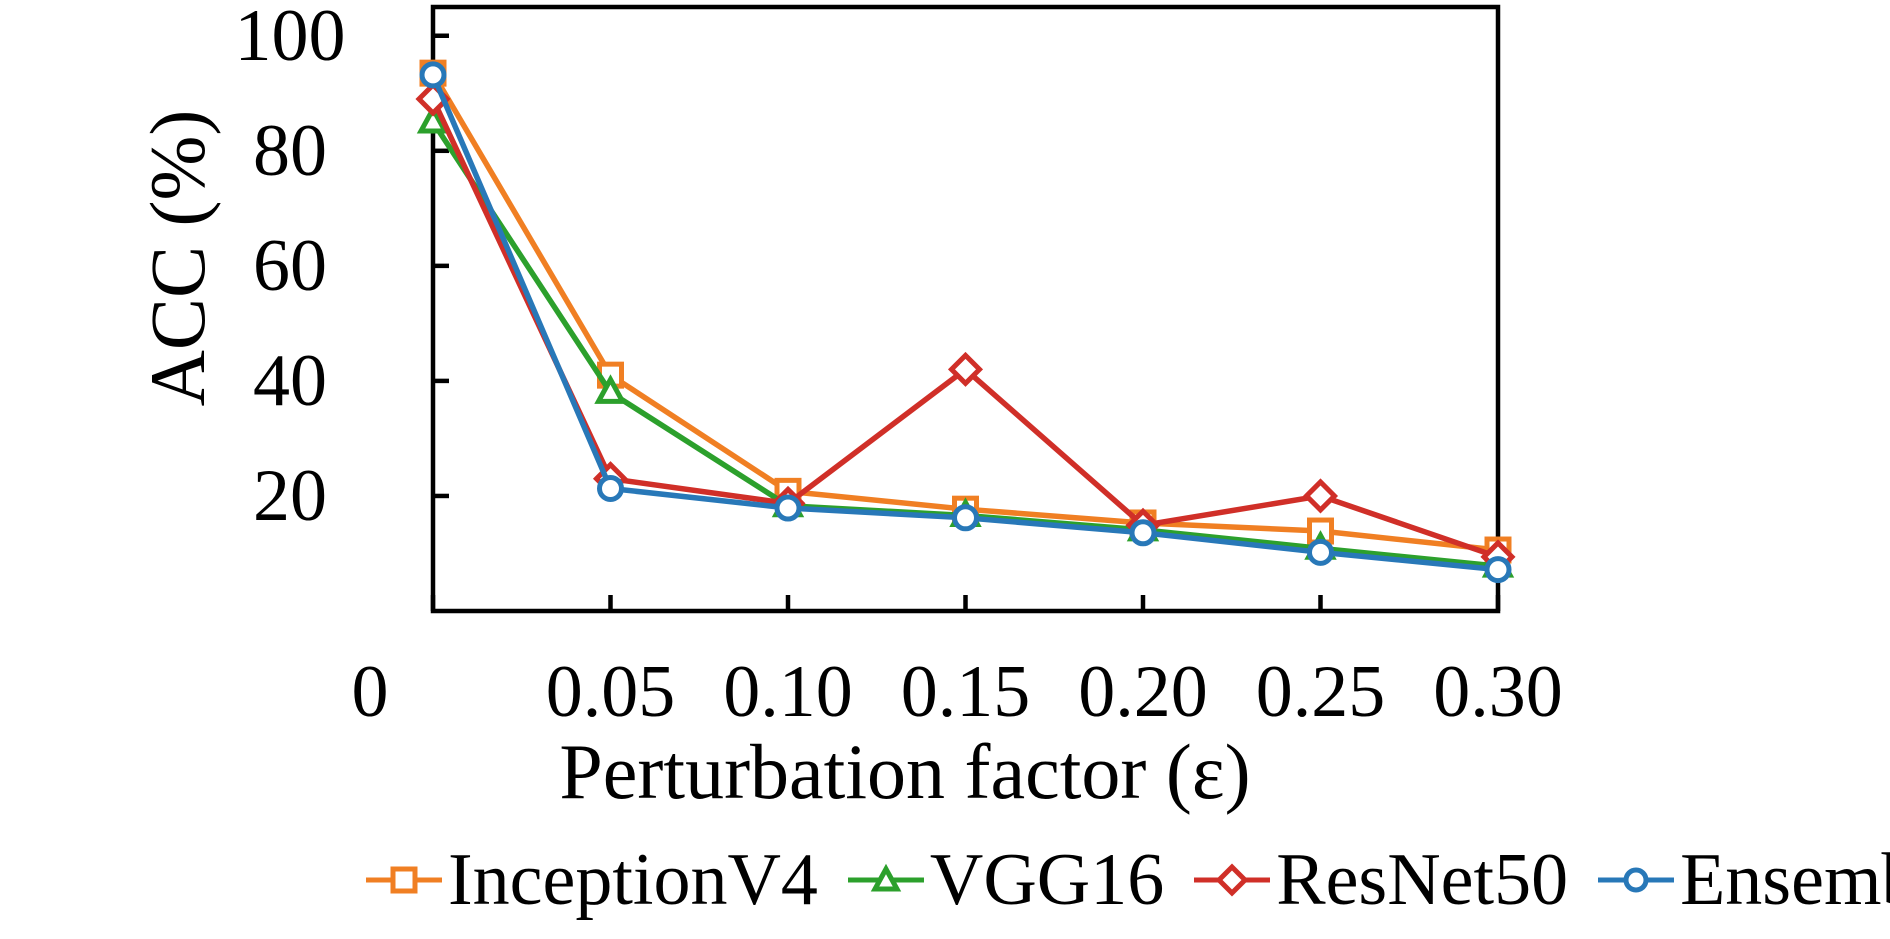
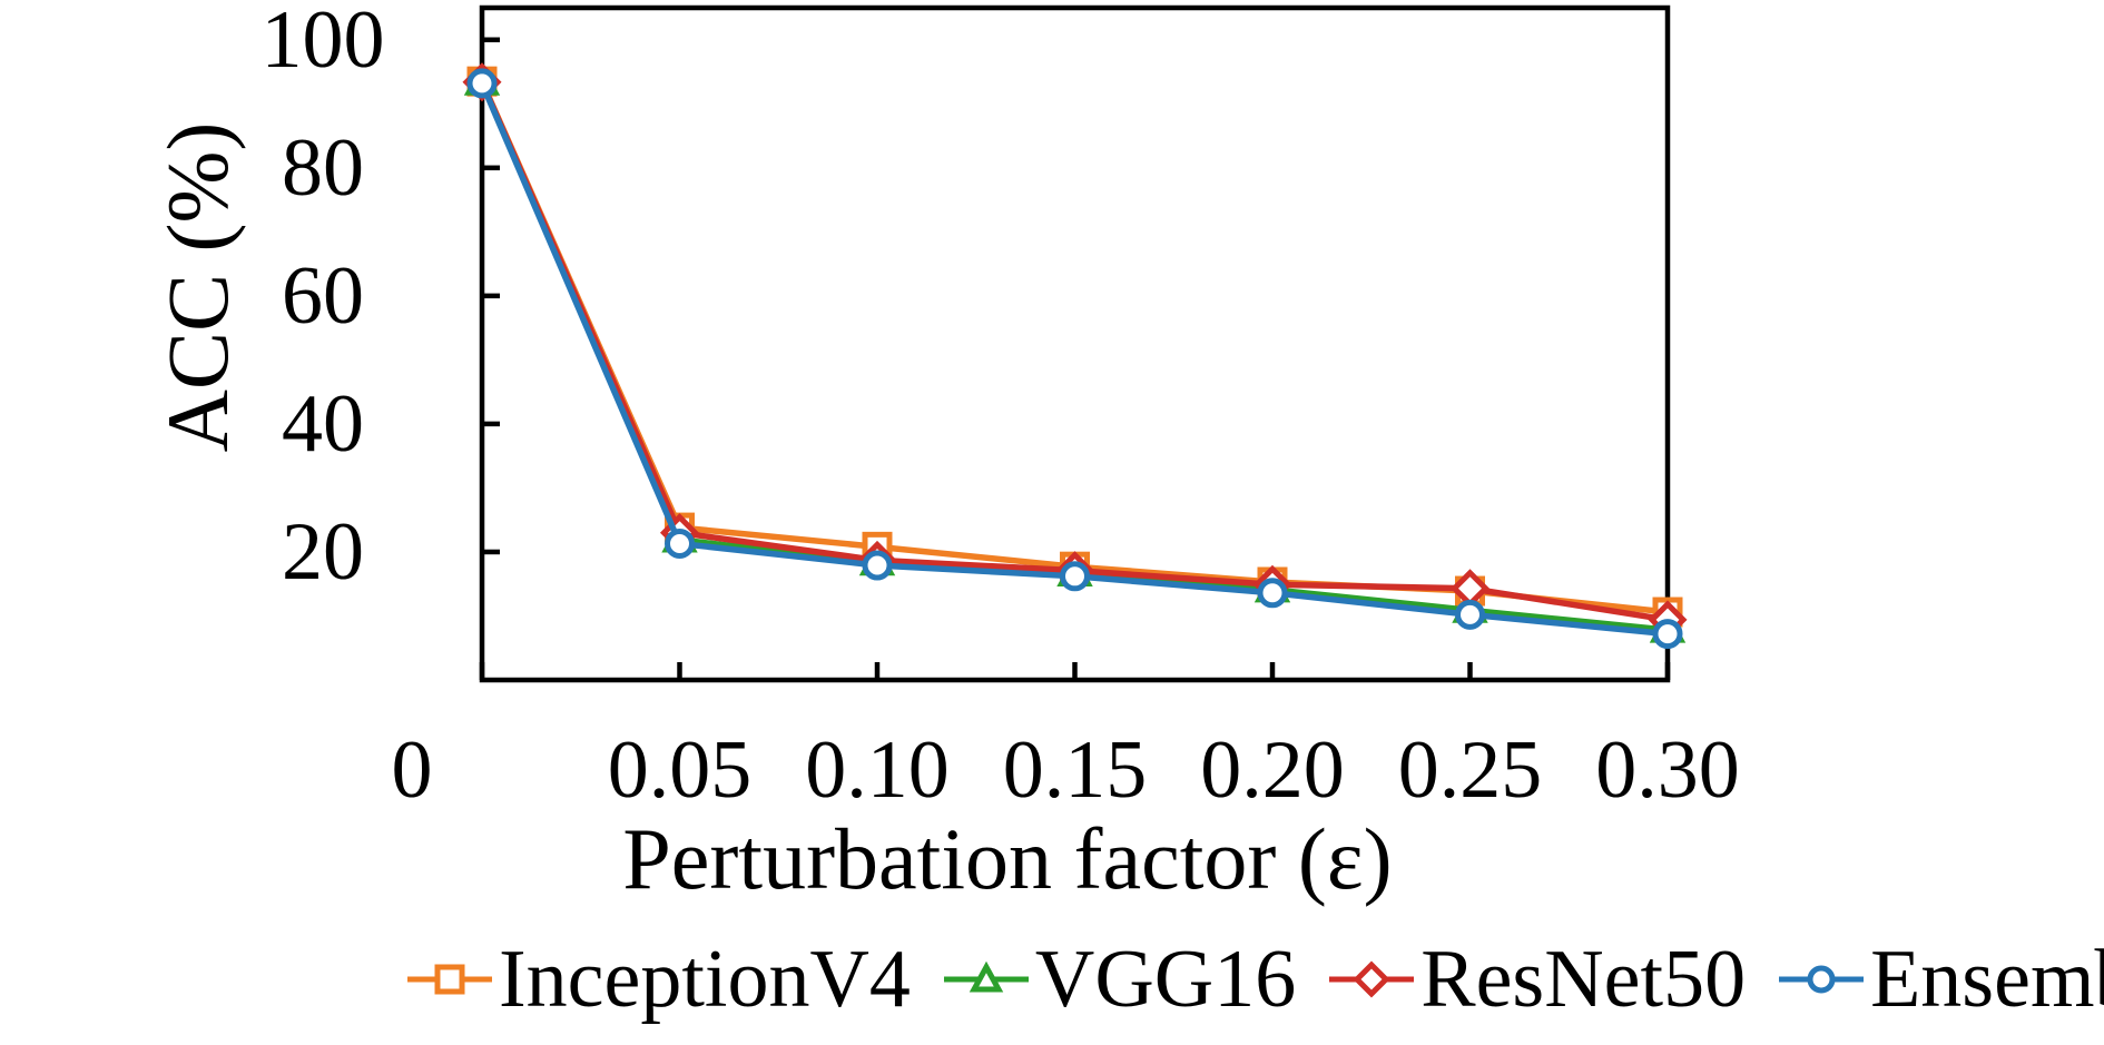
VGG16/0: 85 -> 93
ResNet50/0: 89 -> 93
InceptionV4/0.05: 41 -> 24
VGG16/0.05: 38 -> 22
ResNet50/0.15: 42 -> 17
ResNet50/0.25: 20 -> 14
